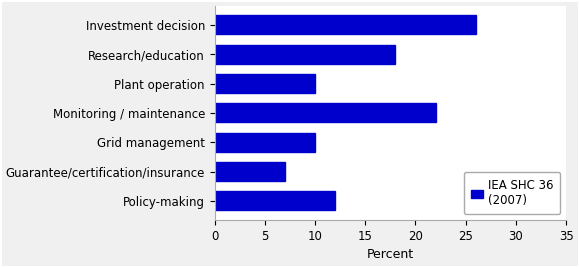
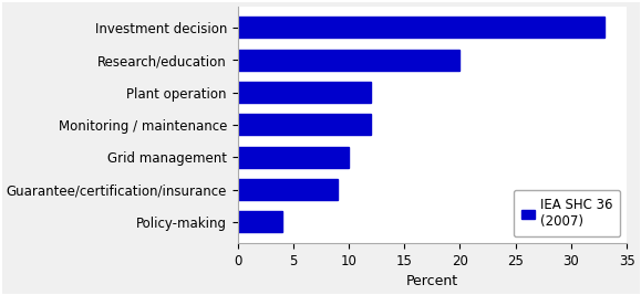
Investment decision: 26 -> 33
Research/education: 18 -> 20
Plant operation: 10 -> 12
Monitoring / maintenance: 22 -> 12
Guarantee/certification/insurance: 7 -> 9
Policy-making: 12 -> 4
